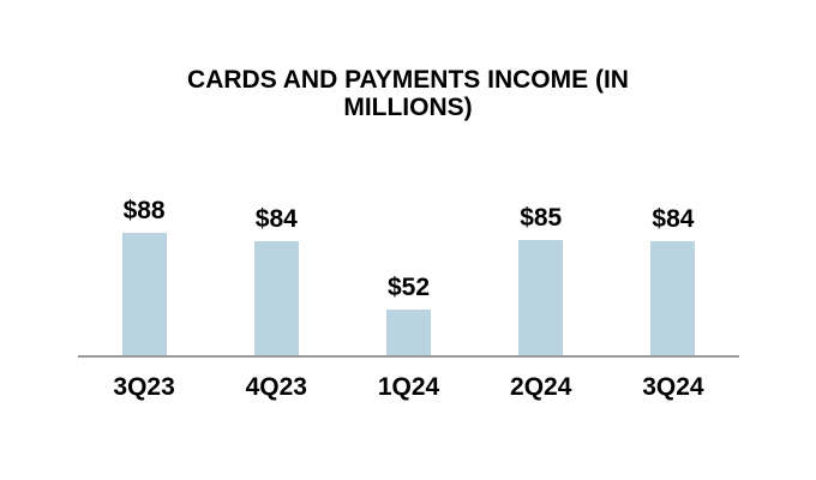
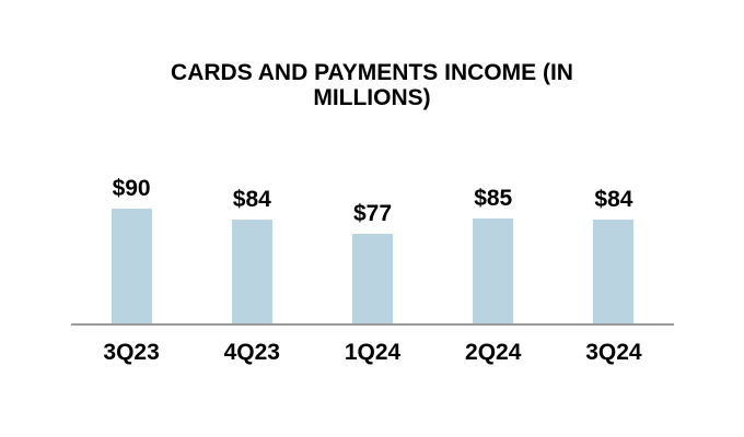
3Q23: $88 -> $90
1Q24: $52 -> $77
